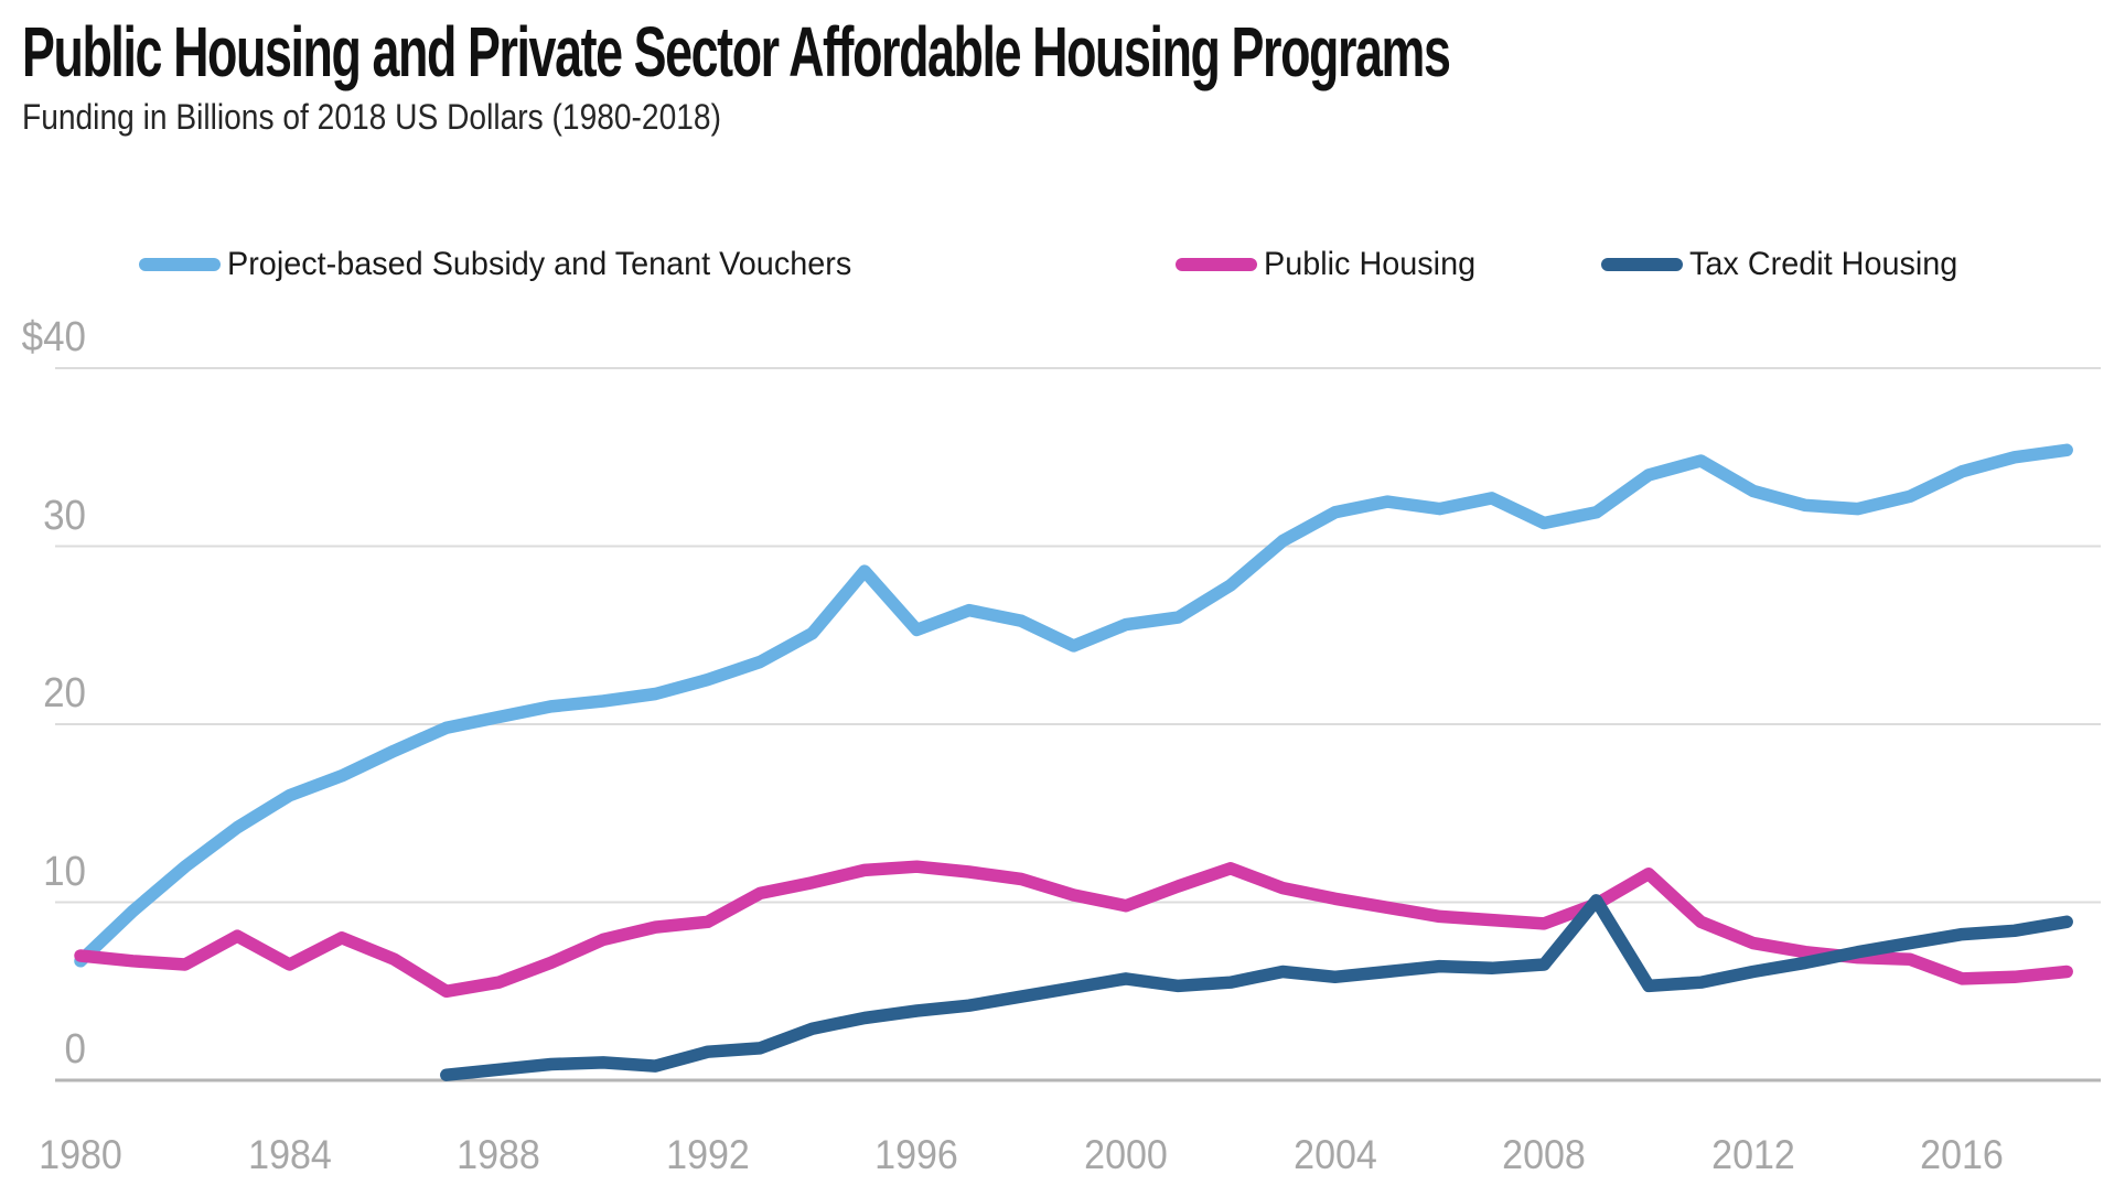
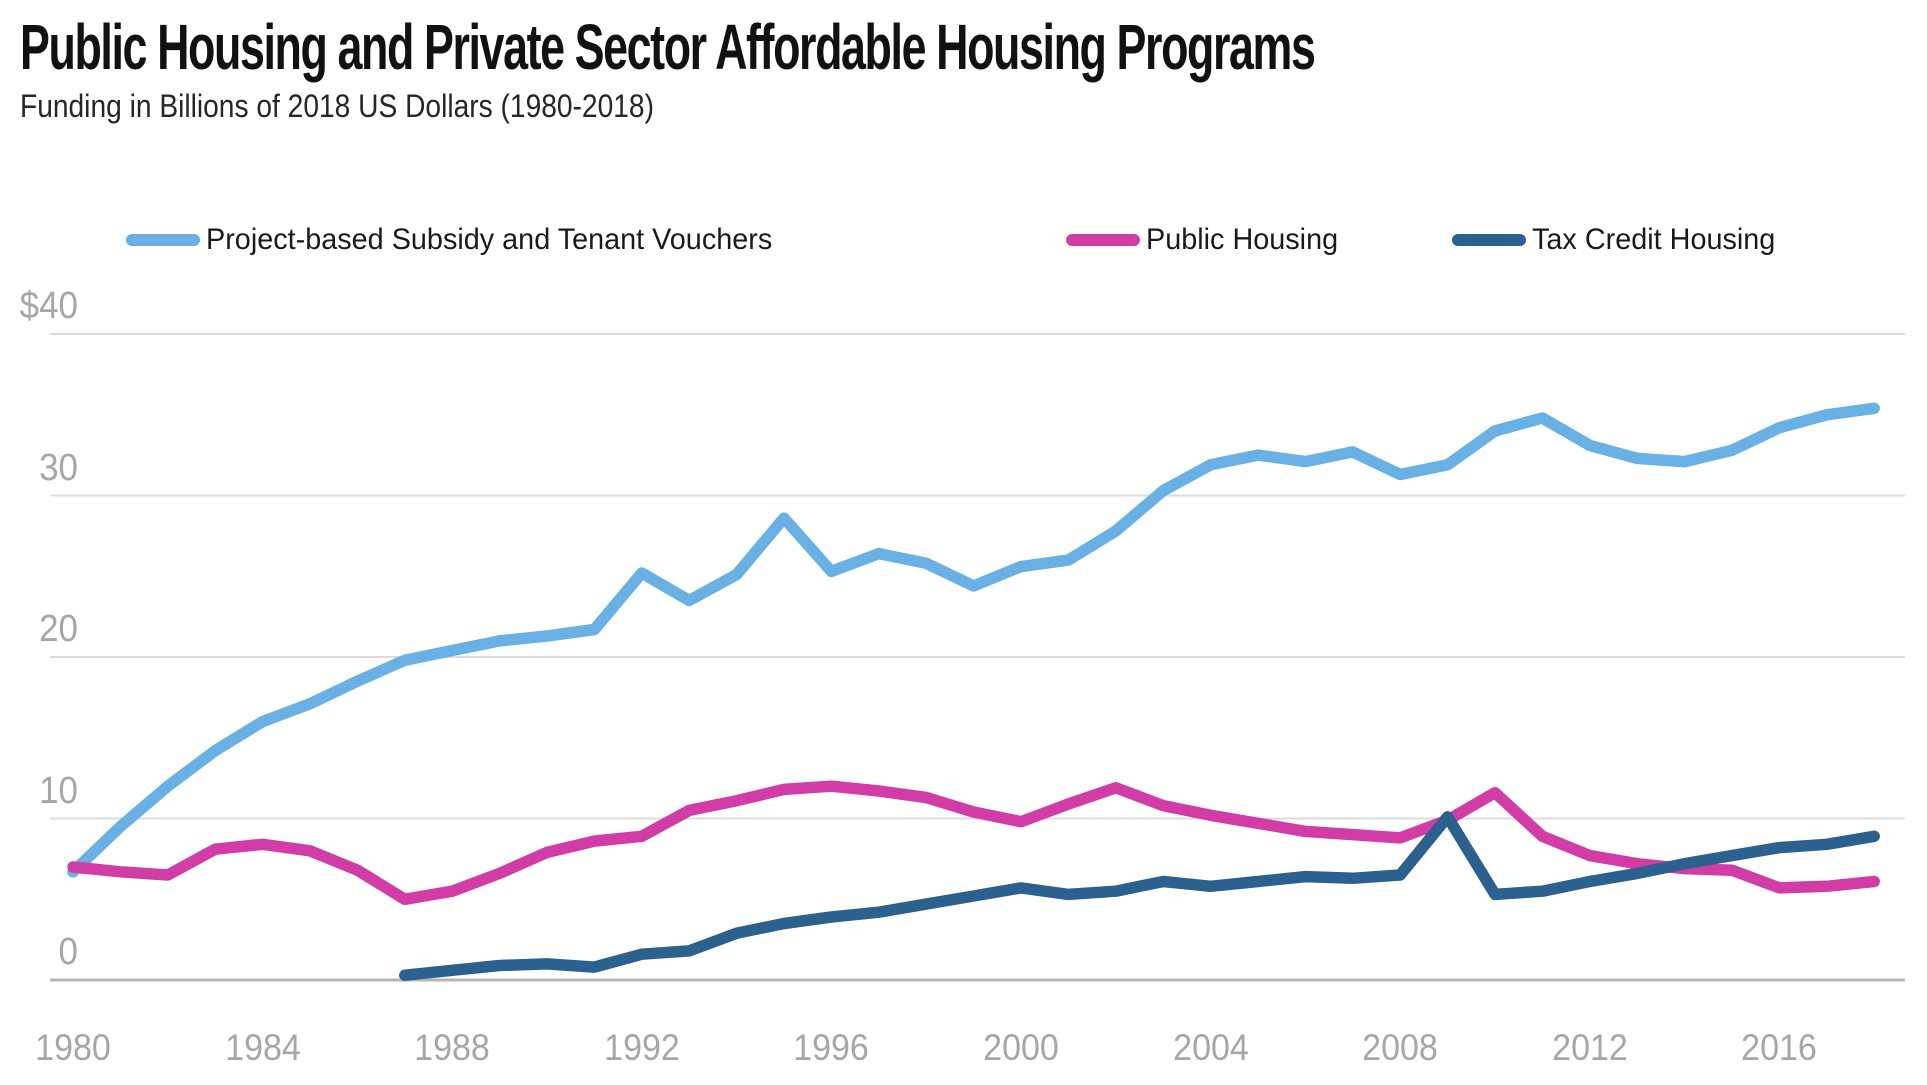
Public Housing/1984: $6.5 -> $8.4
Project-based Subsidy and Tenant Vouchers/1992: $22.5 -> $25.2
